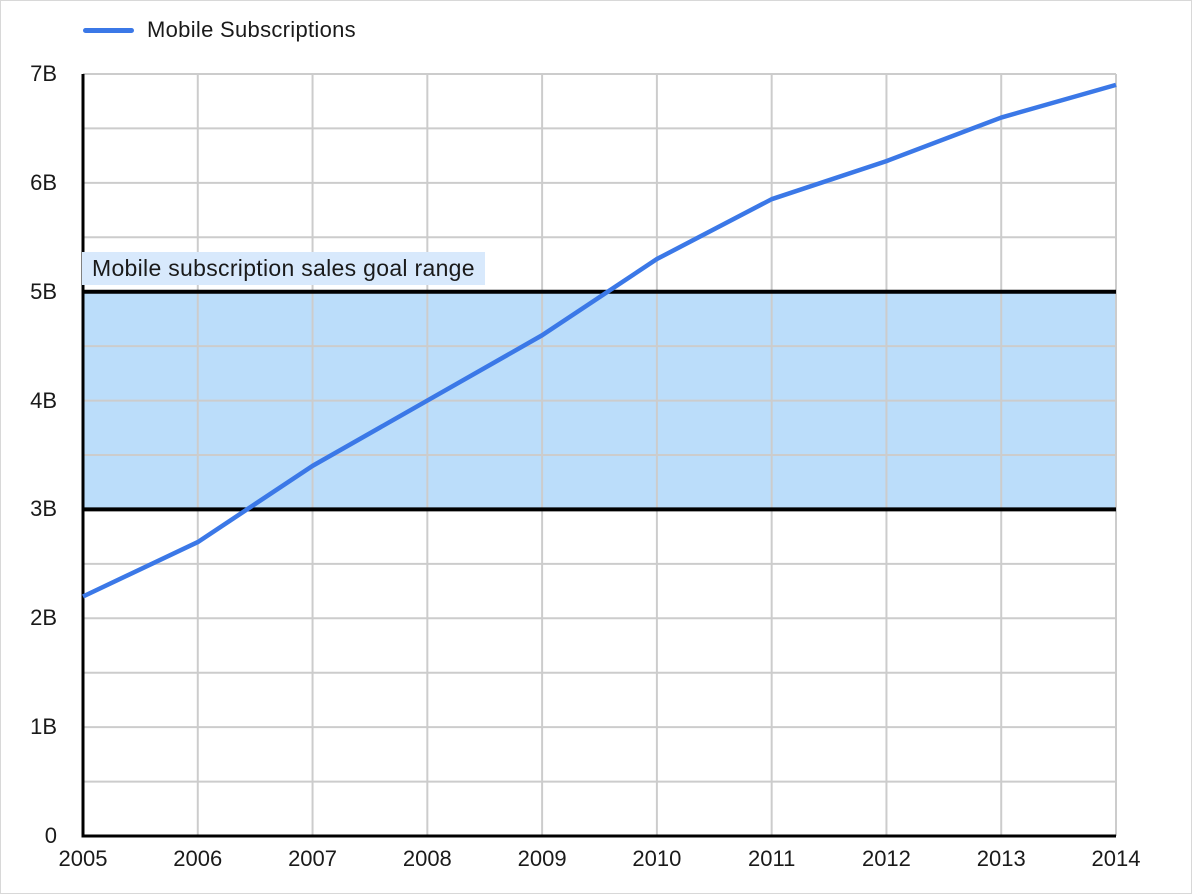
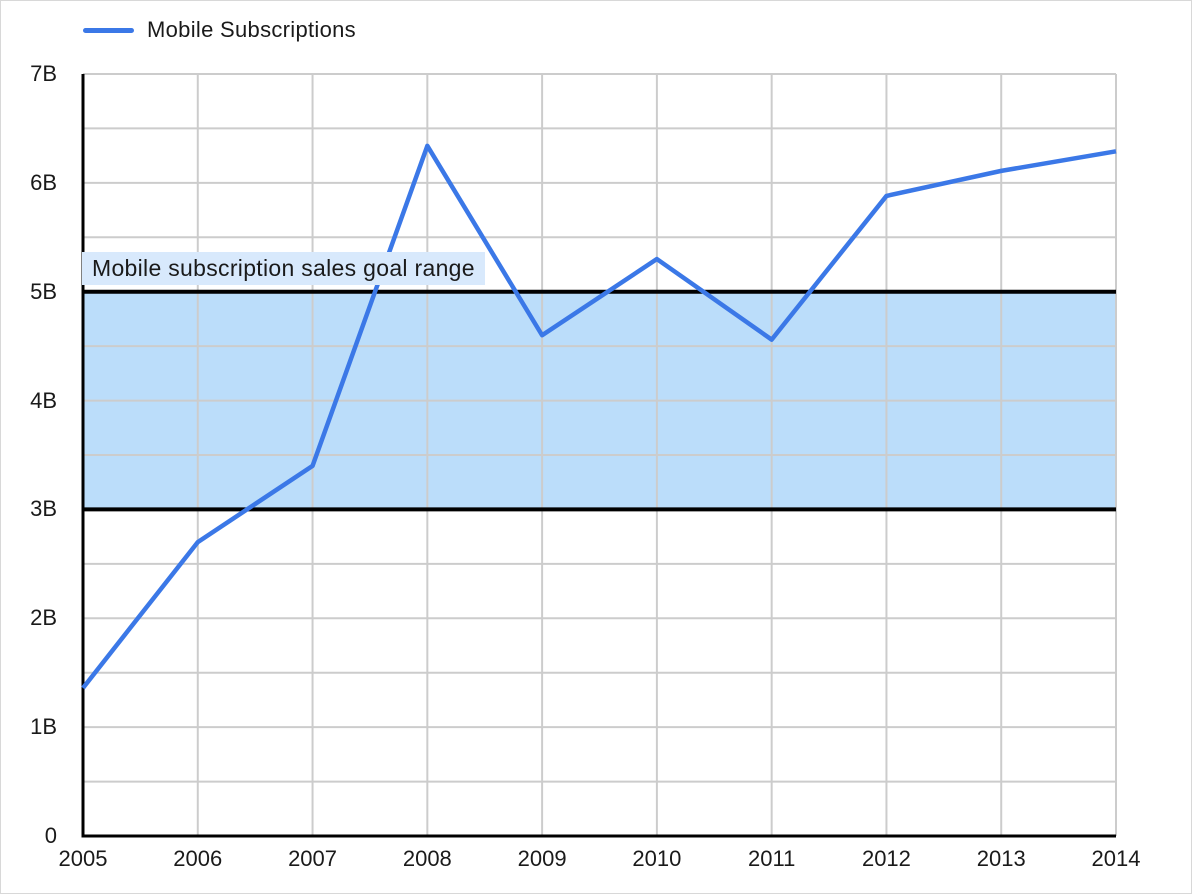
2005: 2.20B -> 1.36B
2008: 4.00B -> 6.34B
2011: 5.85B -> 4.56B
2012: 6.20B -> 5.88B
2013: 6.60B -> 6.11B
2014: 6.90B -> 6.29B
